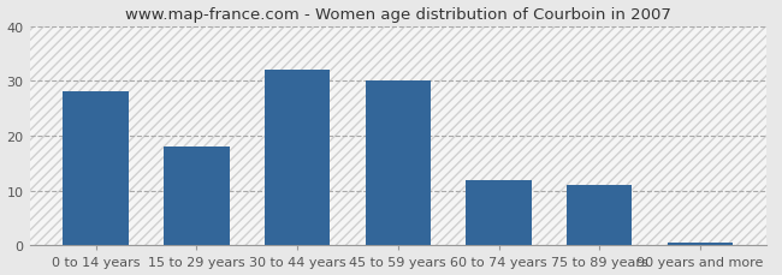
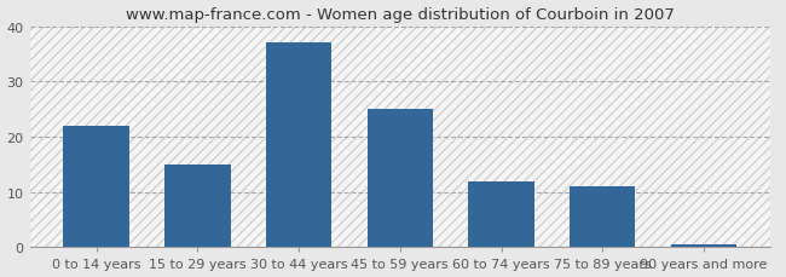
0 to 14 years: 28.0 -> 22.0
15 to 29 years: 18.0 -> 15.0
30 to 44 years: 32.0 -> 37.0
45 to 59 years: 30.0 -> 25.0
